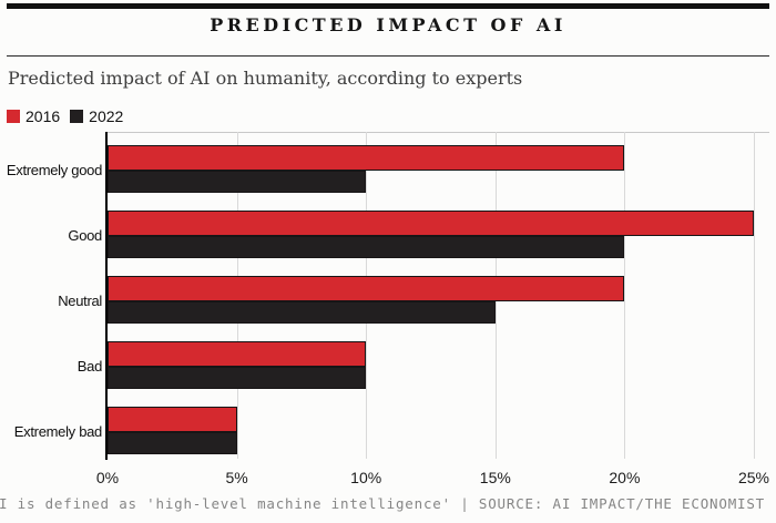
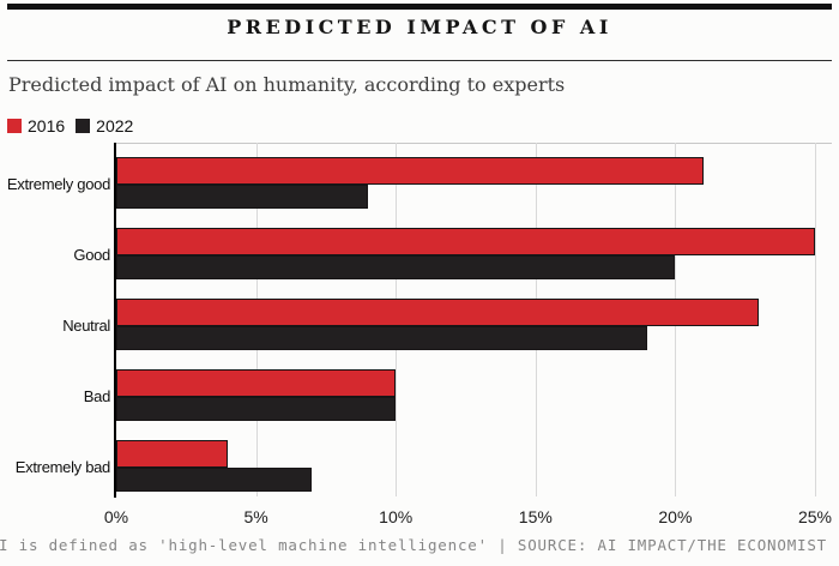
2016/Extremely good: 20% -> 21%
2022/Extremely good: 10% -> 9%
2016/Neutral: 20% -> 23%
2022/Neutral: 15% -> 19%
2016/Extremely bad: 5% -> 4%
2022/Extremely bad: 5% -> 7%
